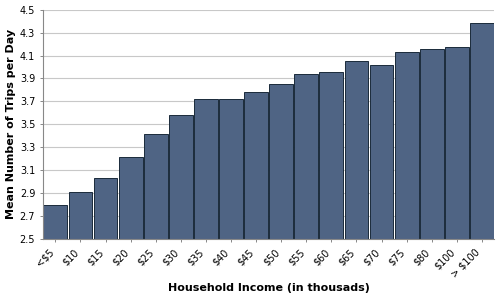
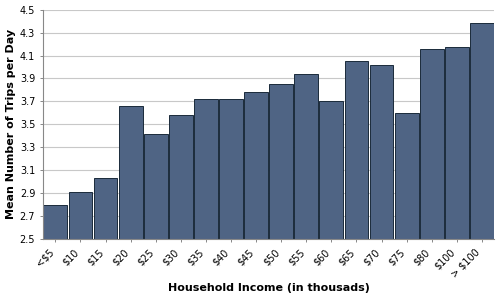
$20: 3.22 -> 3.66
$60: 3.96 -> 3.70
$75: 4.13 -> 3.60
